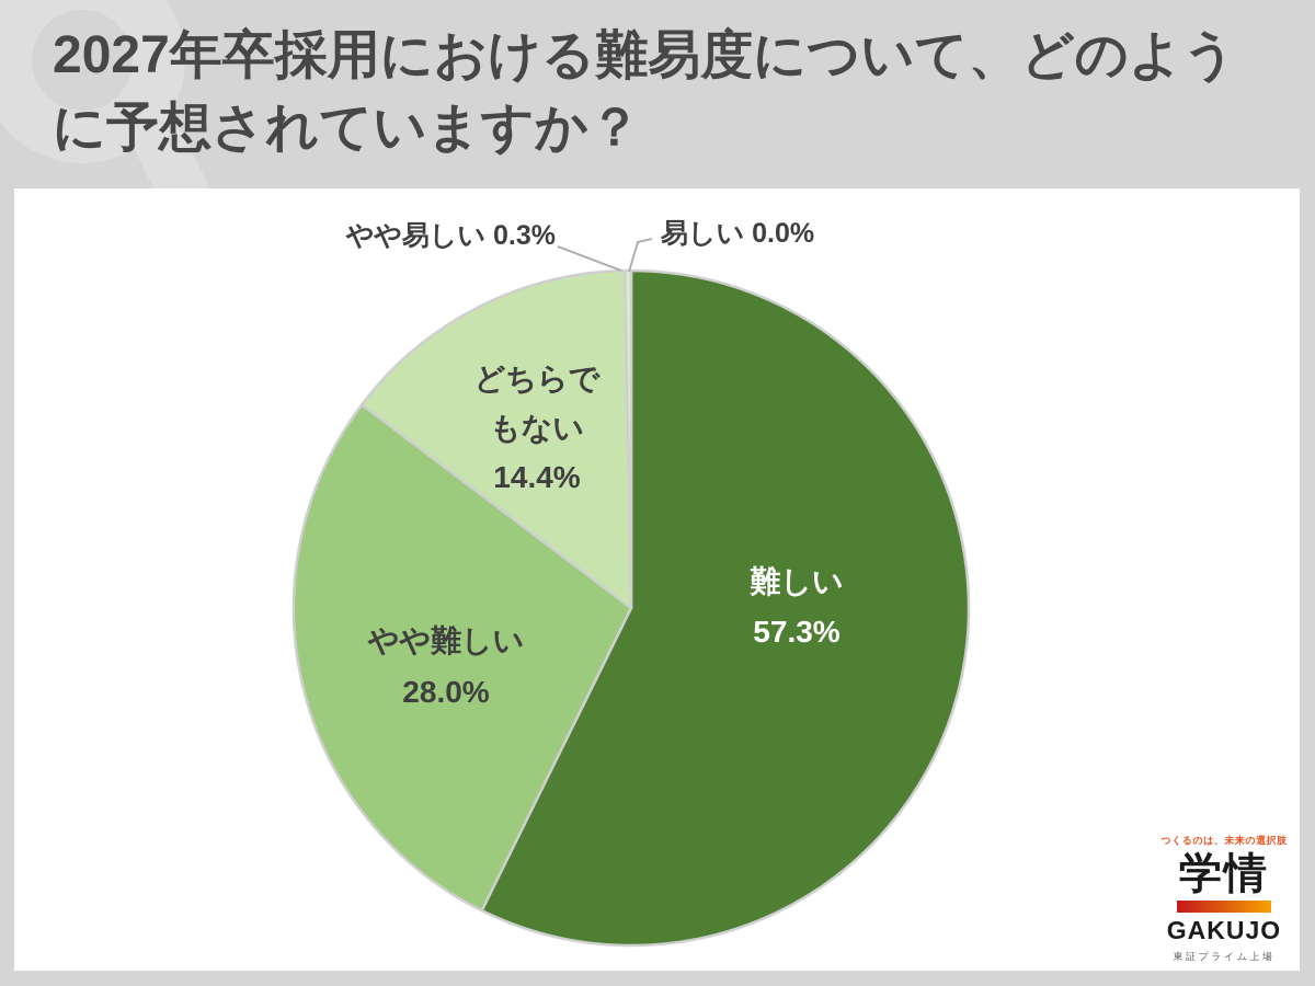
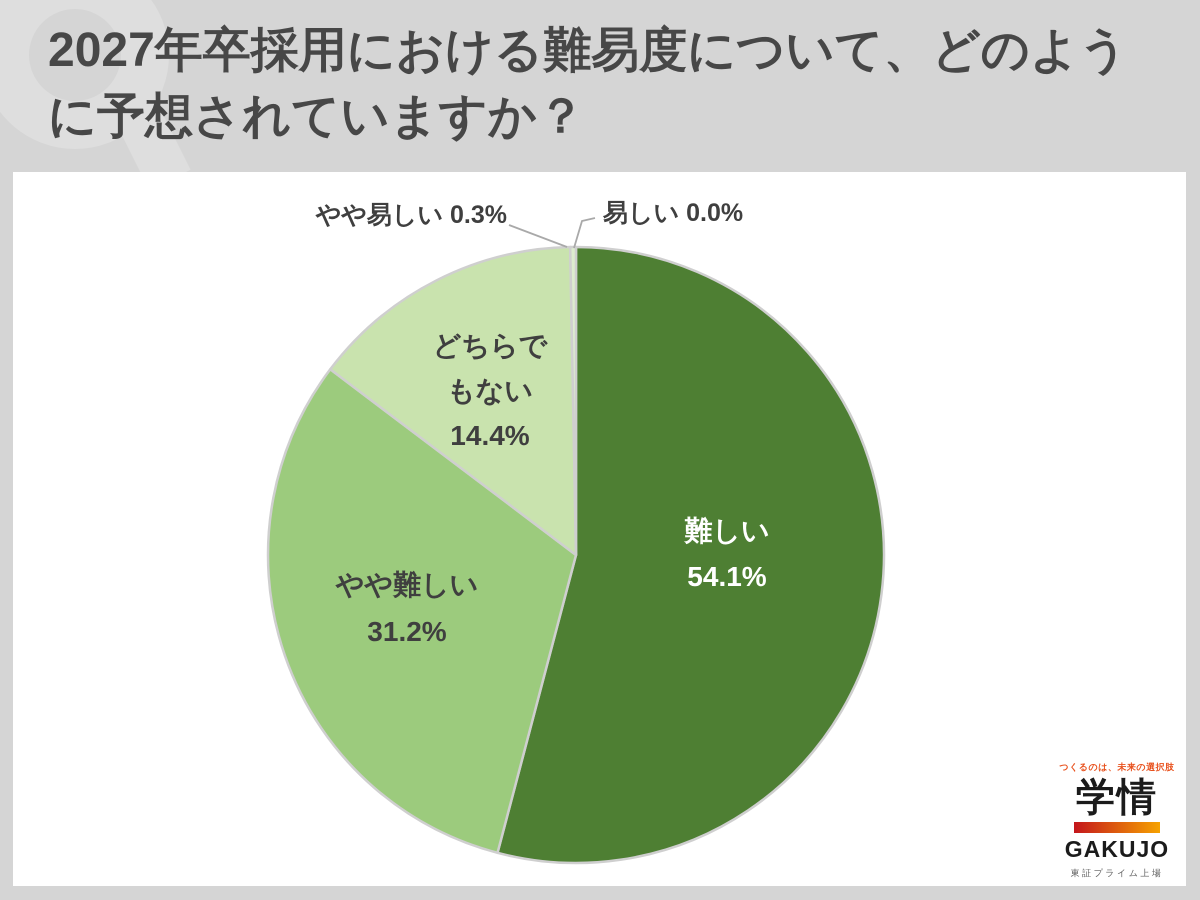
難しい: 57.3% -> 54.1%
やや難しい: 28.0% -> 31.2%
